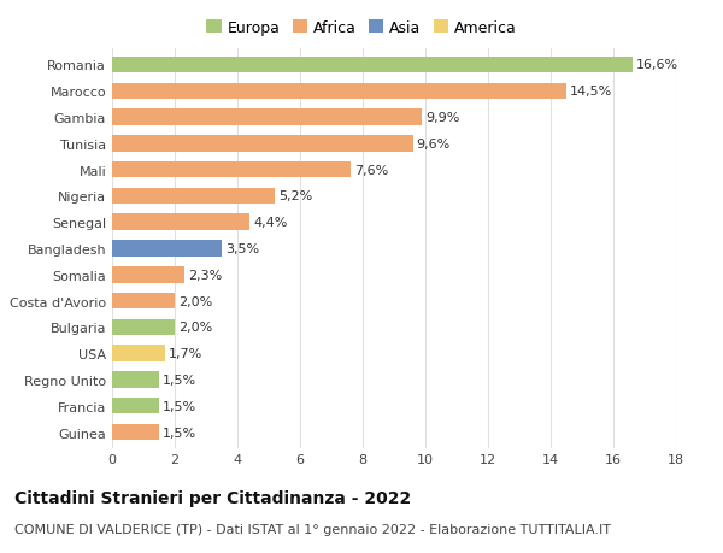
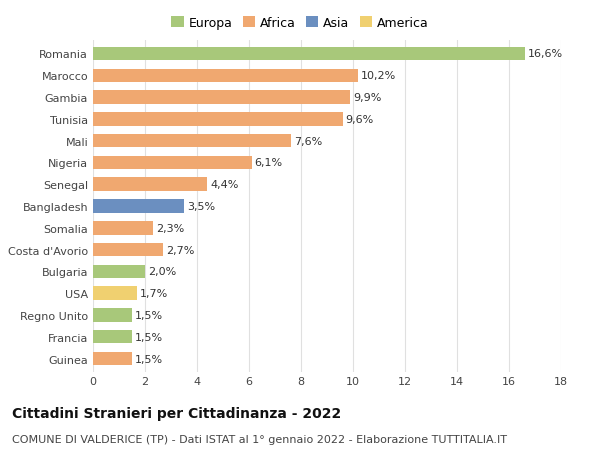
Marocco: 14,5% -> 10,2%
Nigeria: 5,2% -> 6,1%
Costa d'Avorio: 2,0% -> 2,7%
